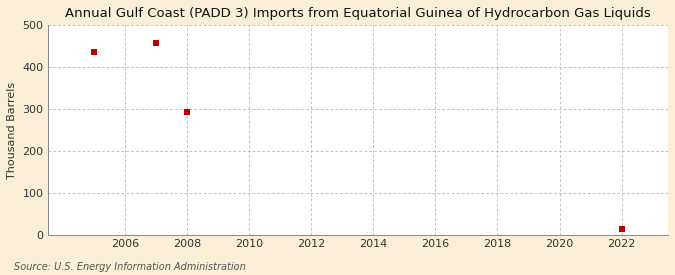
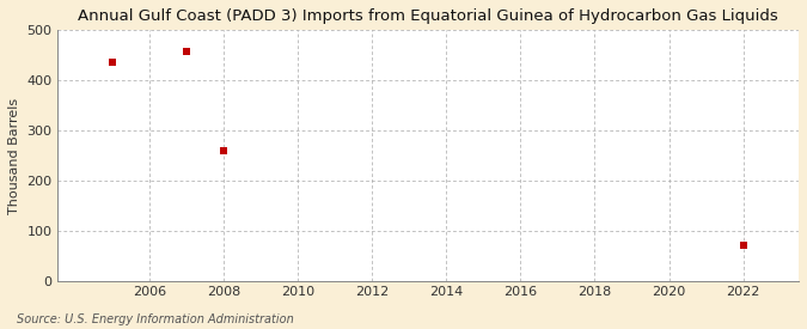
2008: 293 -> 260
2022: 14 -> 70
